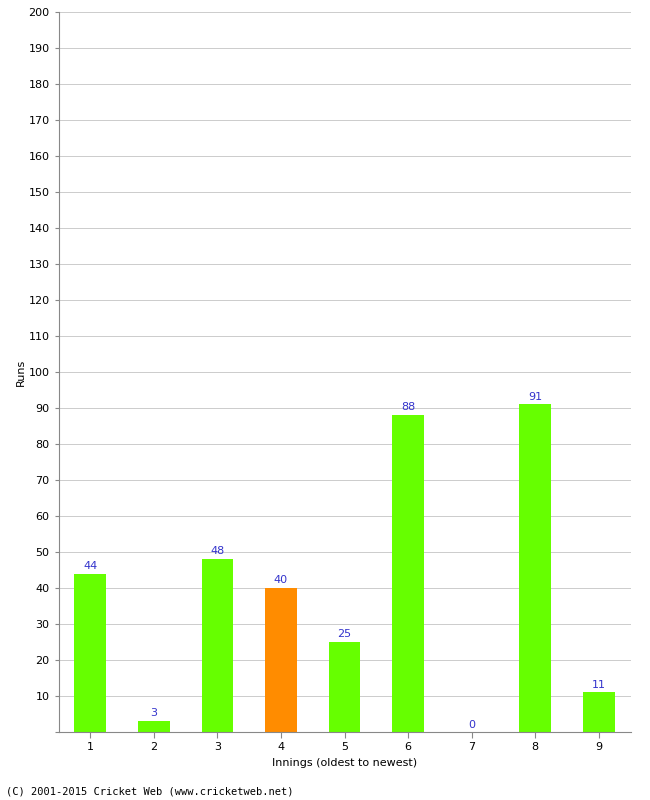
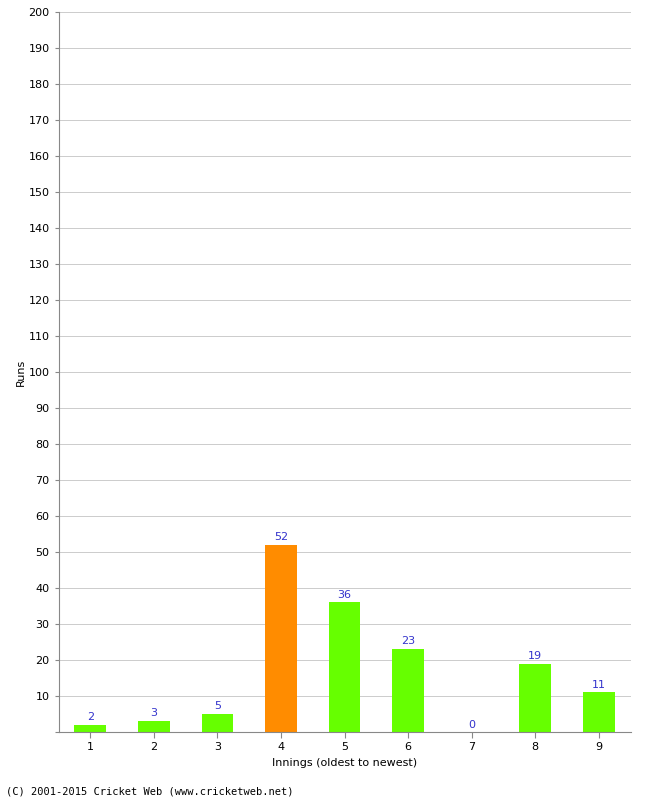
1: 44 -> 2
3: 48 -> 5
4: 40 -> 52
5: 25 -> 36
6: 88 -> 23
8: 91 -> 19
